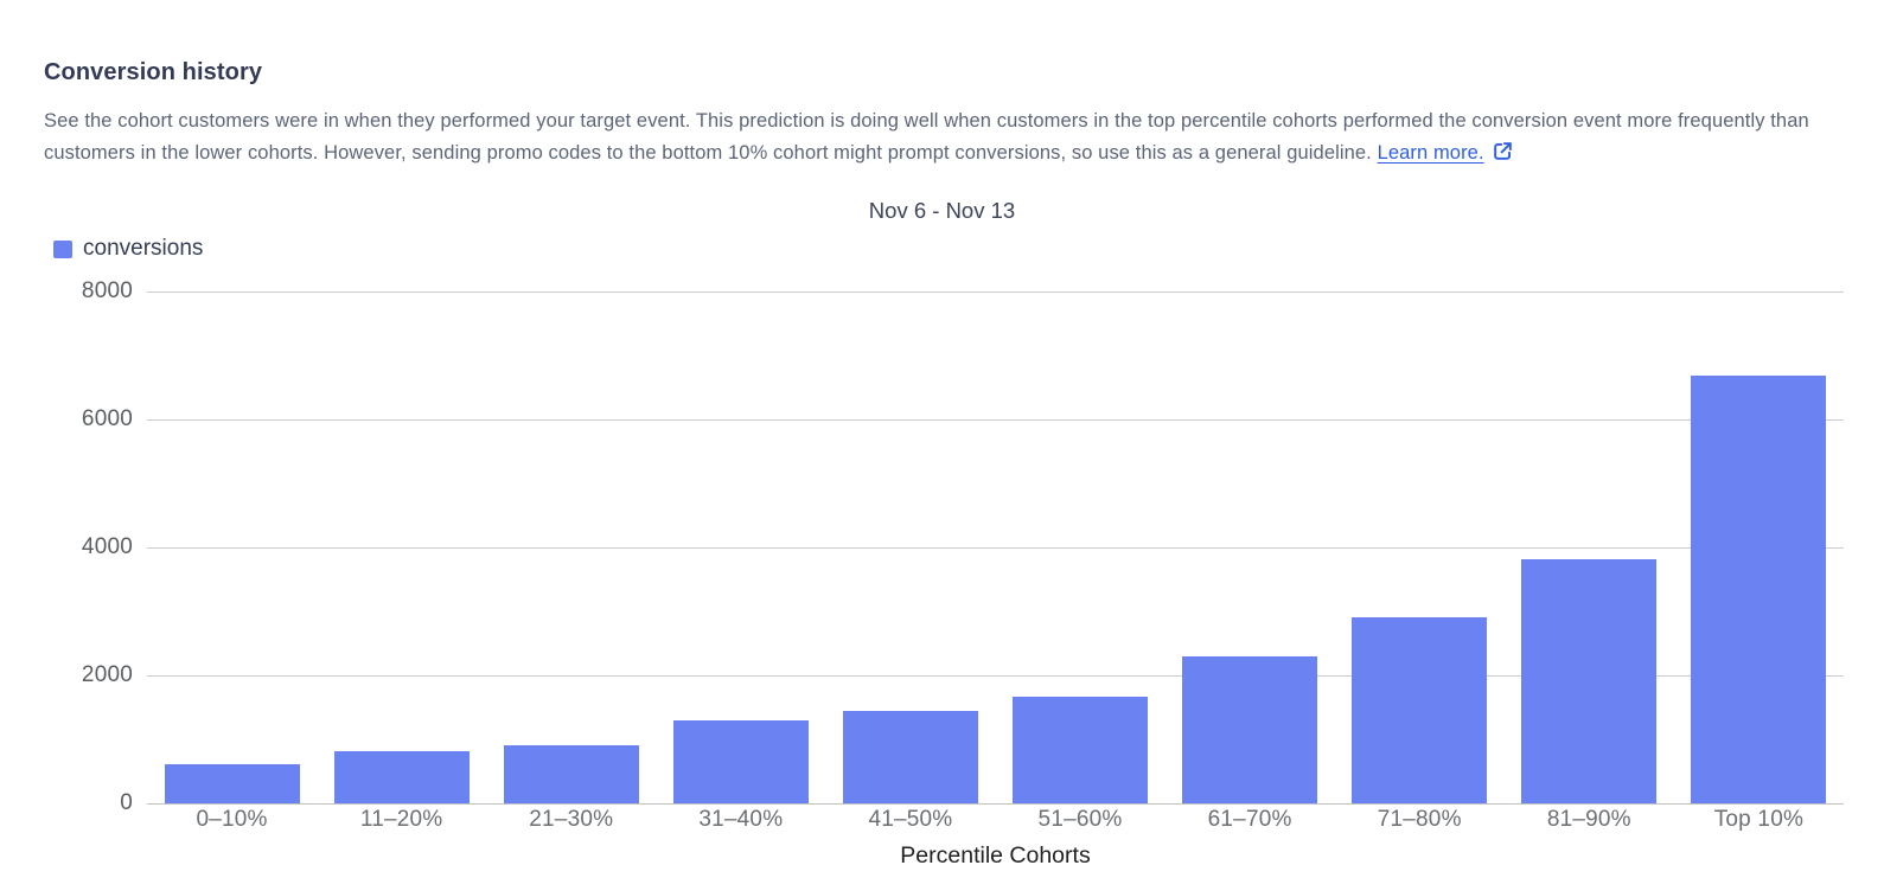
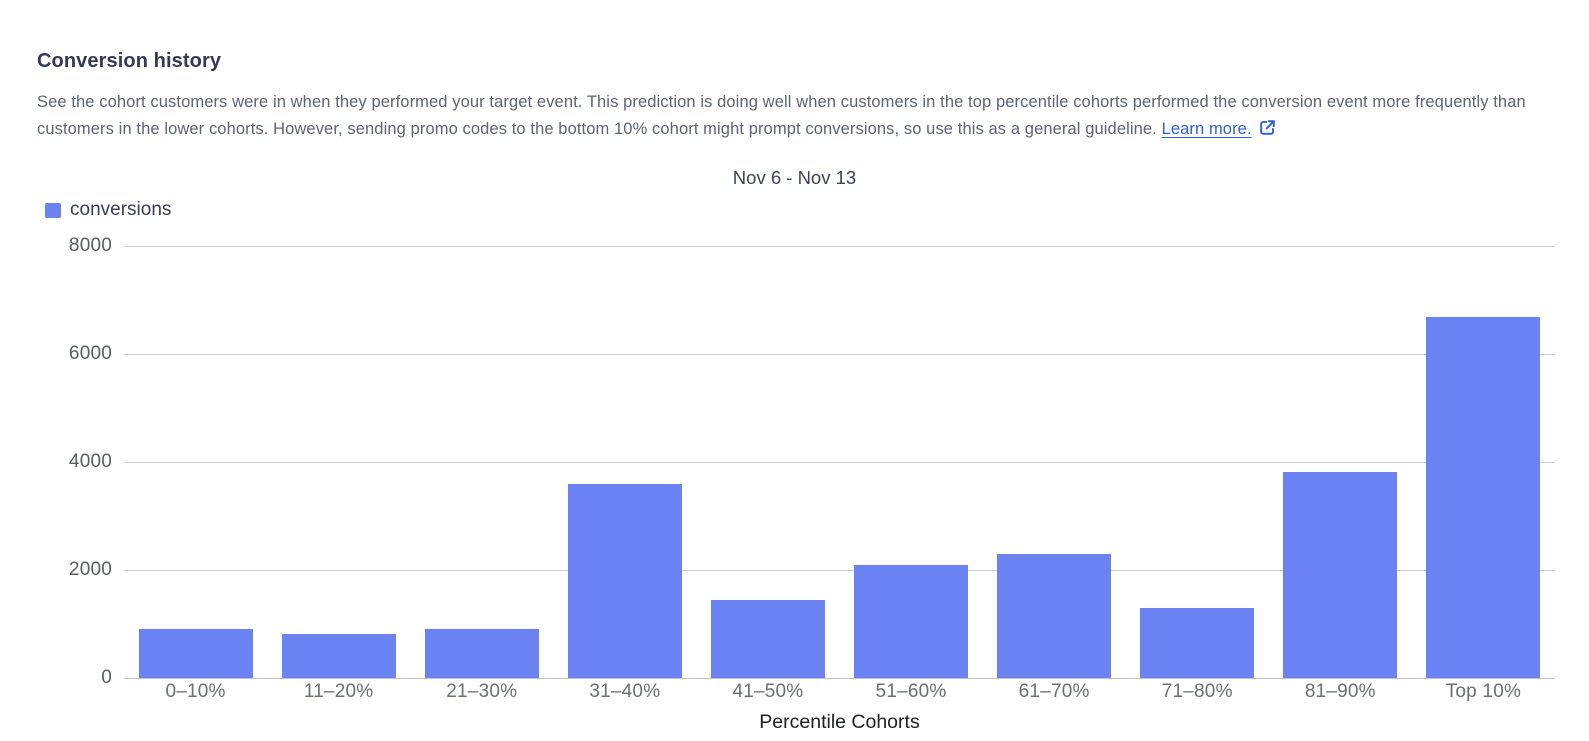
0–10%: 600 -> 900
31–40%: 1300 -> 3600
51–60%: 1700 -> 2100
71–80%: 2900 -> 1300
